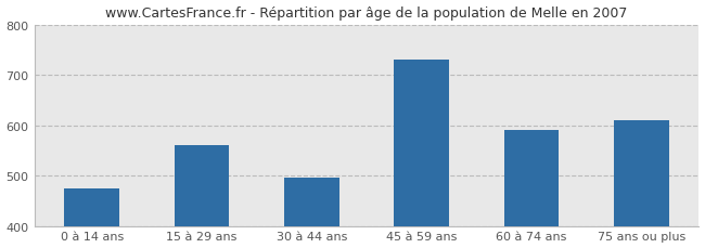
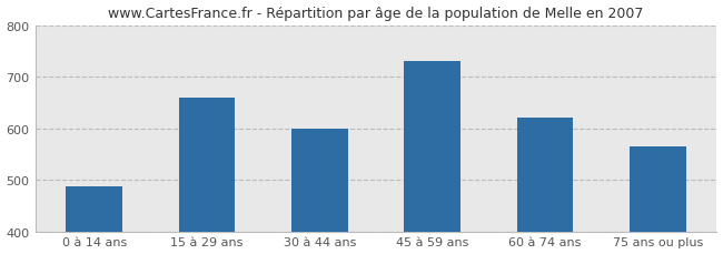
0 à 14 ans: 475 -> 487
15 à 29 ans: 560 -> 660
30 à 44 ans: 495 -> 600
60 à 74 ans: 590 -> 620
75 ans ou plus: 610 -> 565
